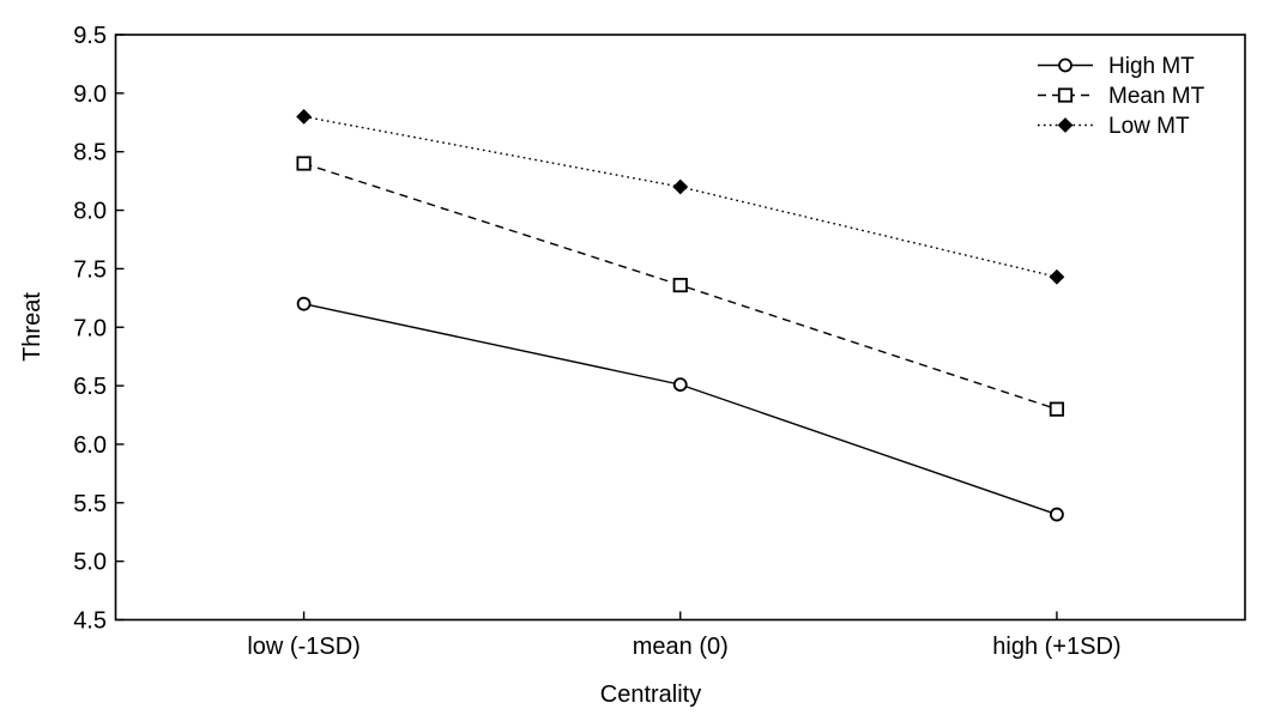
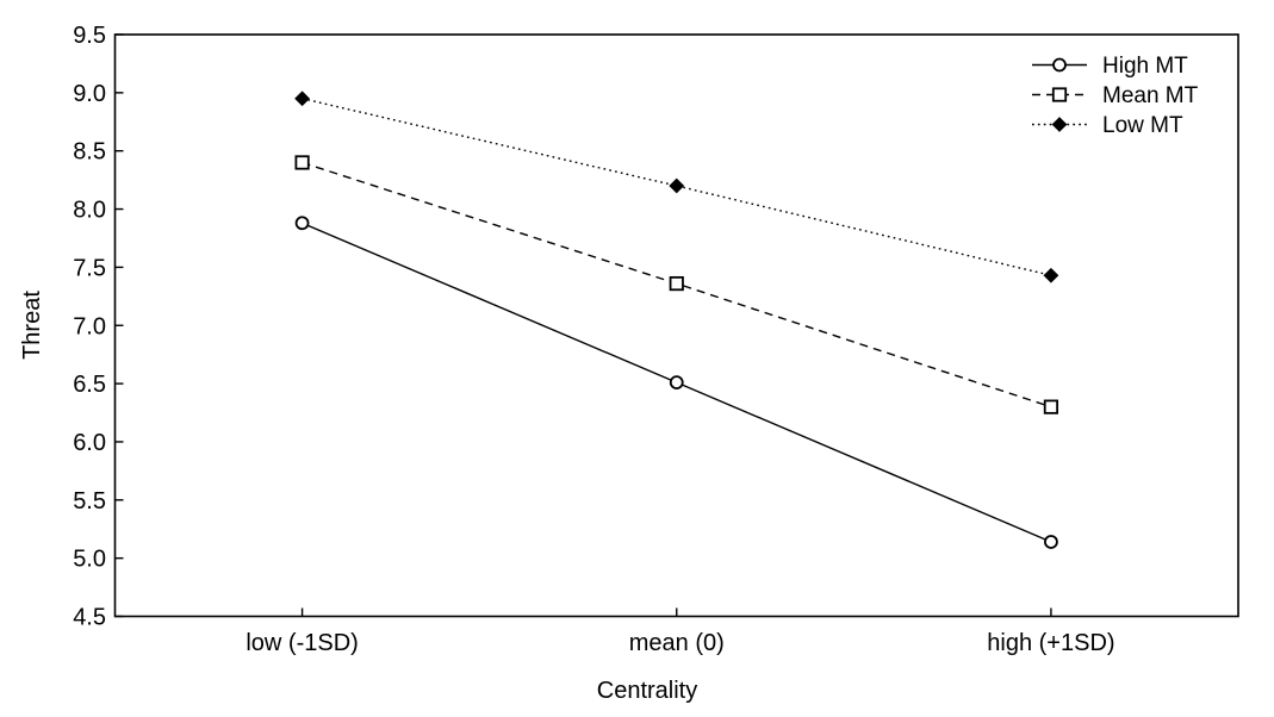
High MT/low (-1SD): 7.2 -> 7.9
Low MT/low (-1SD): 8.8 -> 8.9
High MT/high (+1SD): 5.4 -> 5.1
